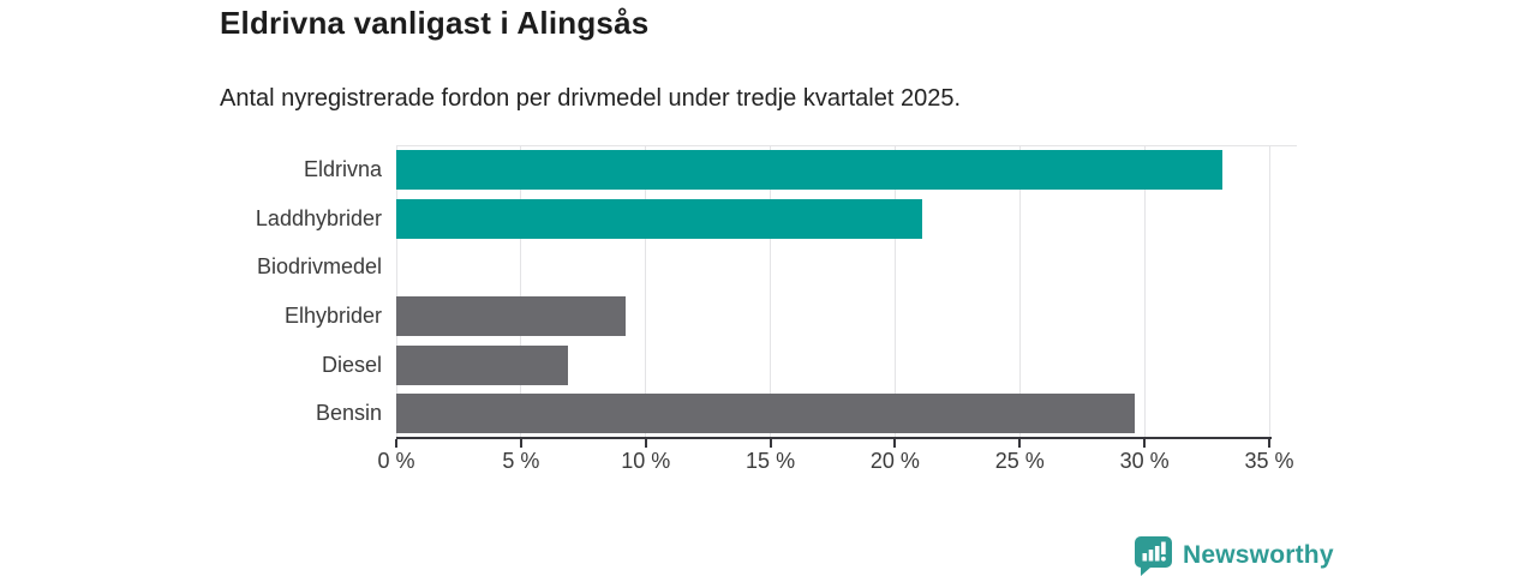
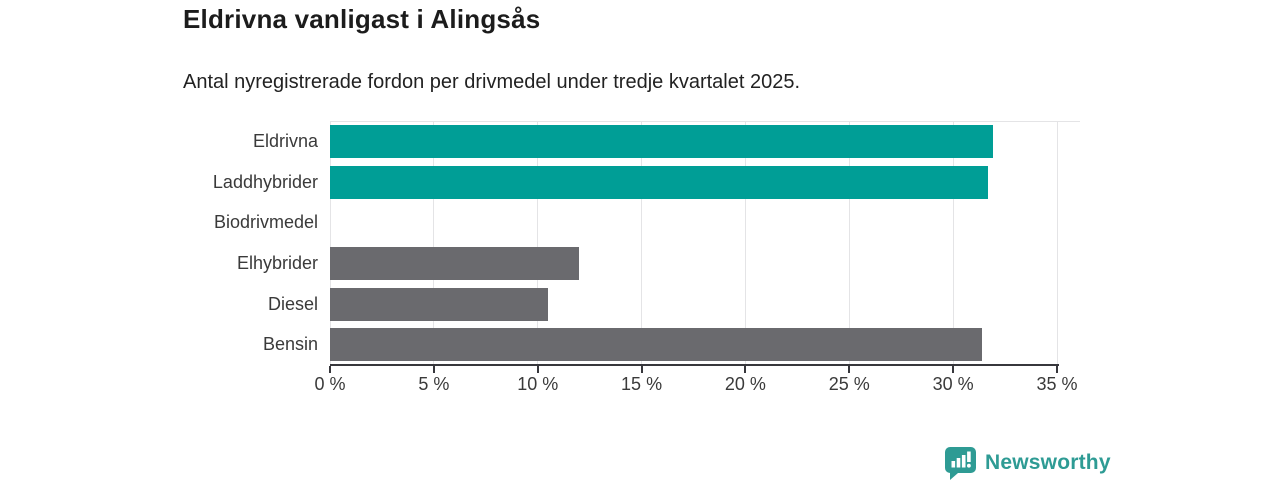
Eldrivna: 33.1% -> 31.9%
Laddhybrider: 21.1% -> 31.7%
Elhybrider: 9.2% -> 12.0%
Diesel: 6.9% -> 10.5%
Bensin: 29.6% -> 31.4%
